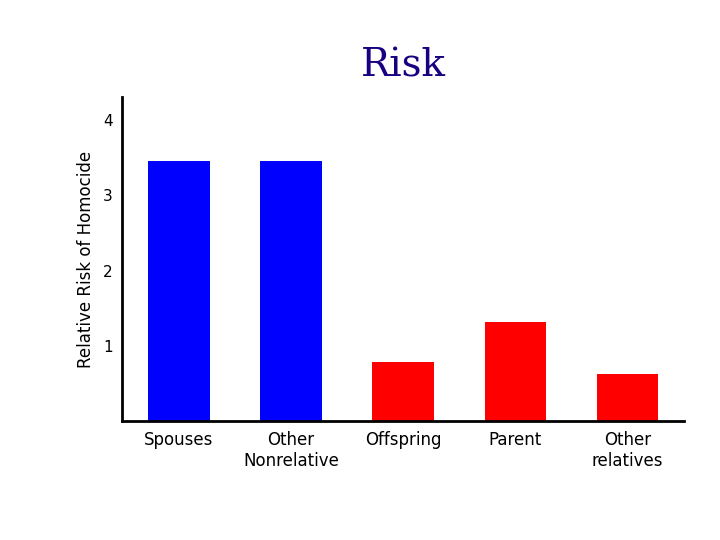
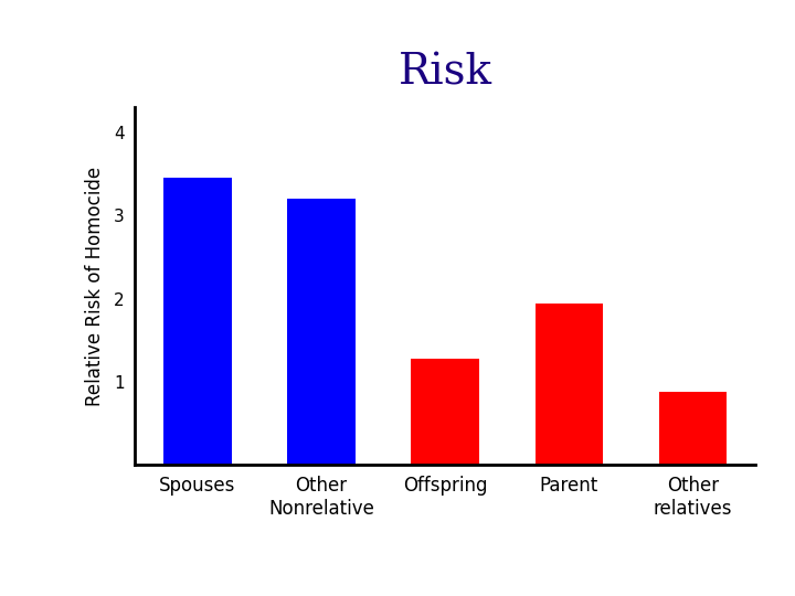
Other Nonrelative: 3.45 -> 3.20
Offspring: 0.78 -> 1.28
Parent: 1.32 -> 1.94
Other relatives: 0.62 -> 0.88
